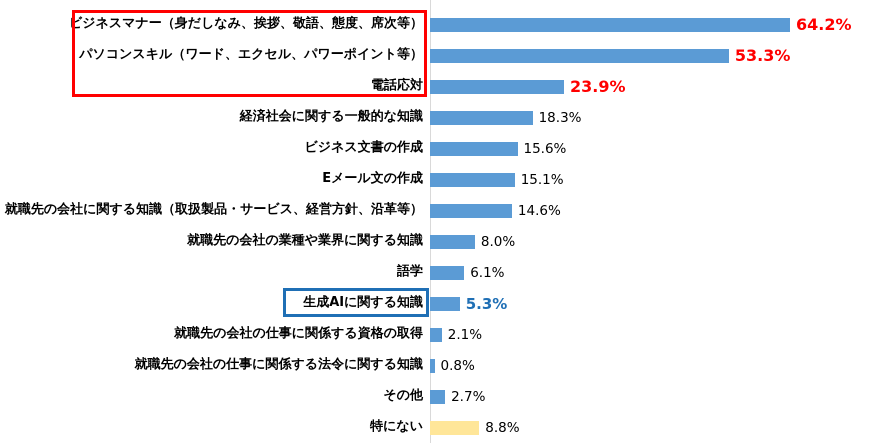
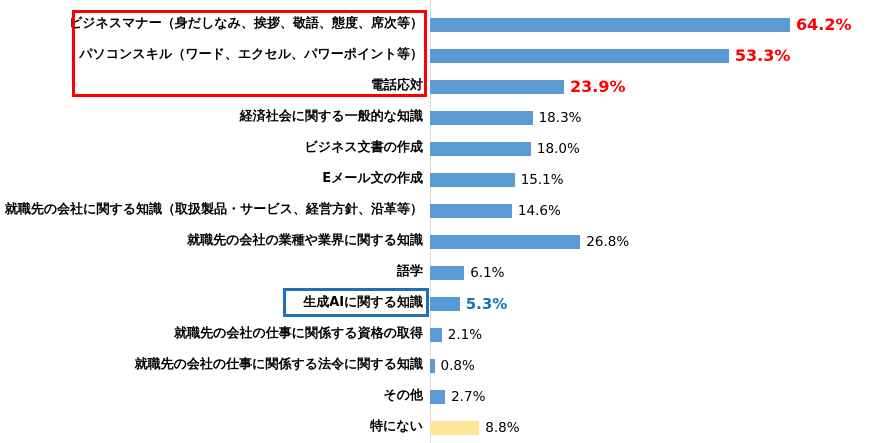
ビジネス文書の作成: 15.6% -> 18.0%
就職先の会社の業種や業界に関する知識: 8.0% -> 26.8%
